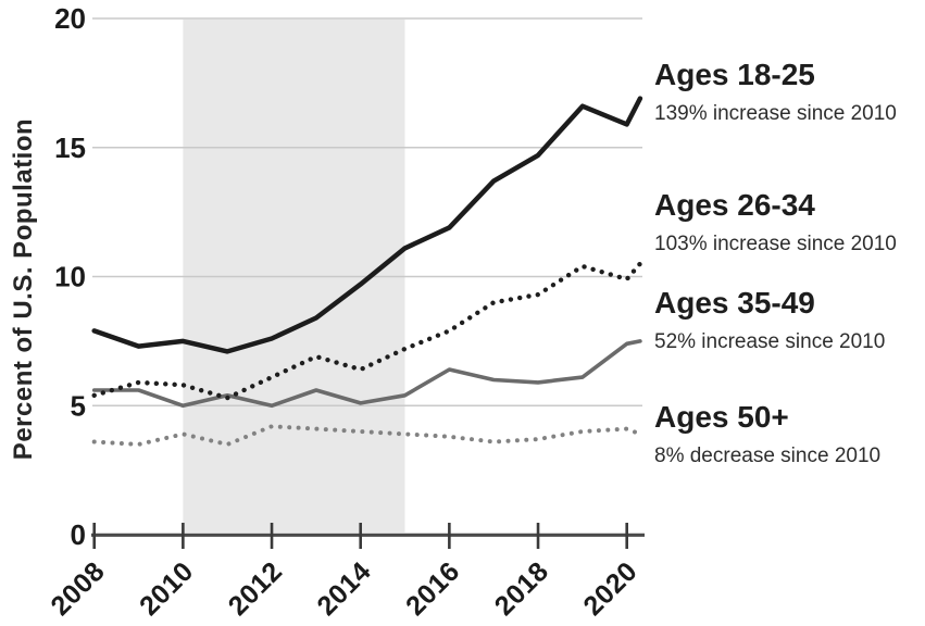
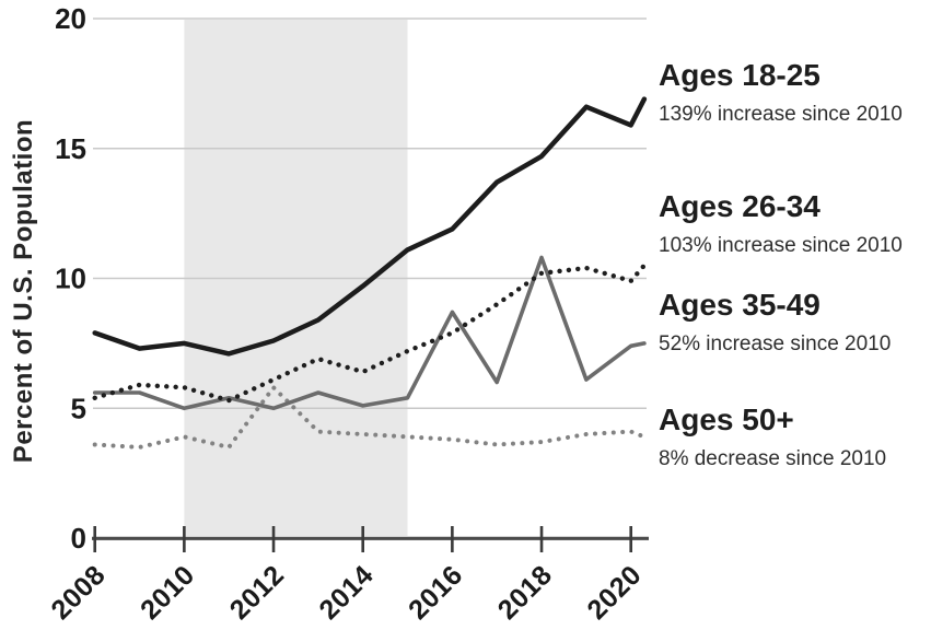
Ages 50+/2012: 4.2 -> 5.8
Ages 35-49/2016: 6.4 -> 8.7
Ages 26-34/2018: 9.3 -> 10.2
Ages 35-49/2018: 5.9 -> 10.8
